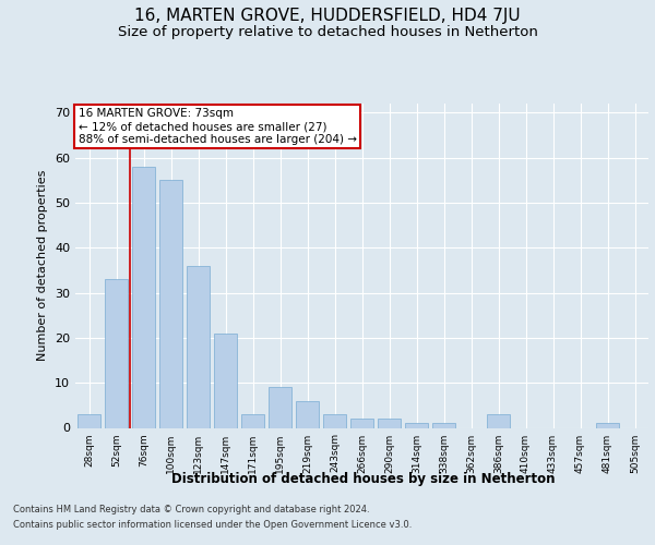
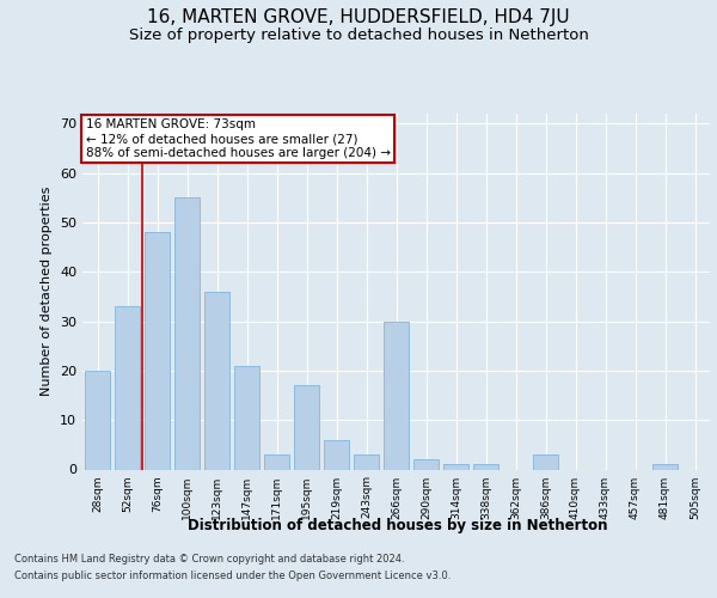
28sqm: 3 -> 20
76sqm: 58 -> 48
195sqm: 9 -> 17
266sqm: 2 -> 30
